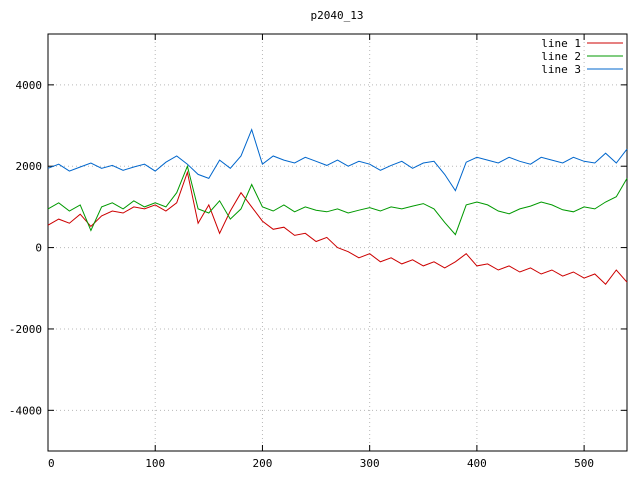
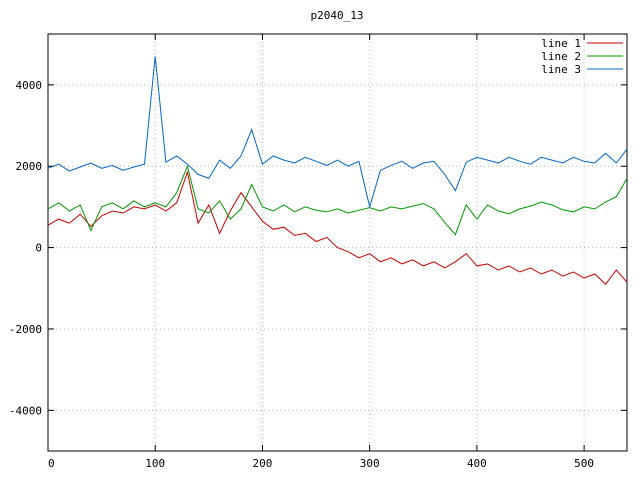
line 3/100: 1900 -> 4700
line 3/300: 2000 -> 1000
line 2/400: 1100 -> 700
